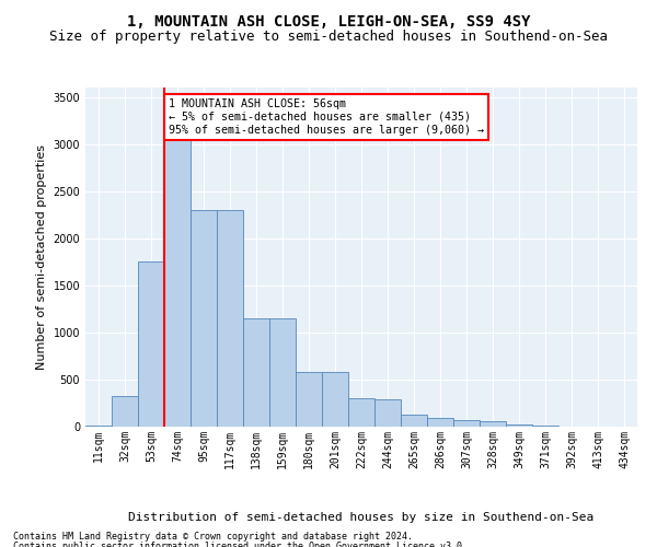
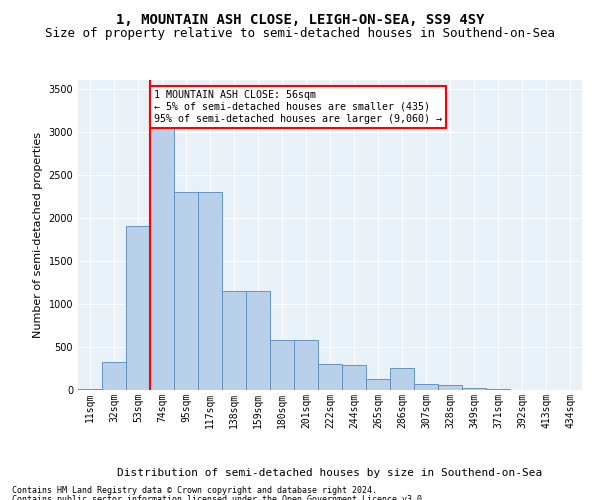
53sqm: 1750 -> 1900
286sqm: 90 -> 260
